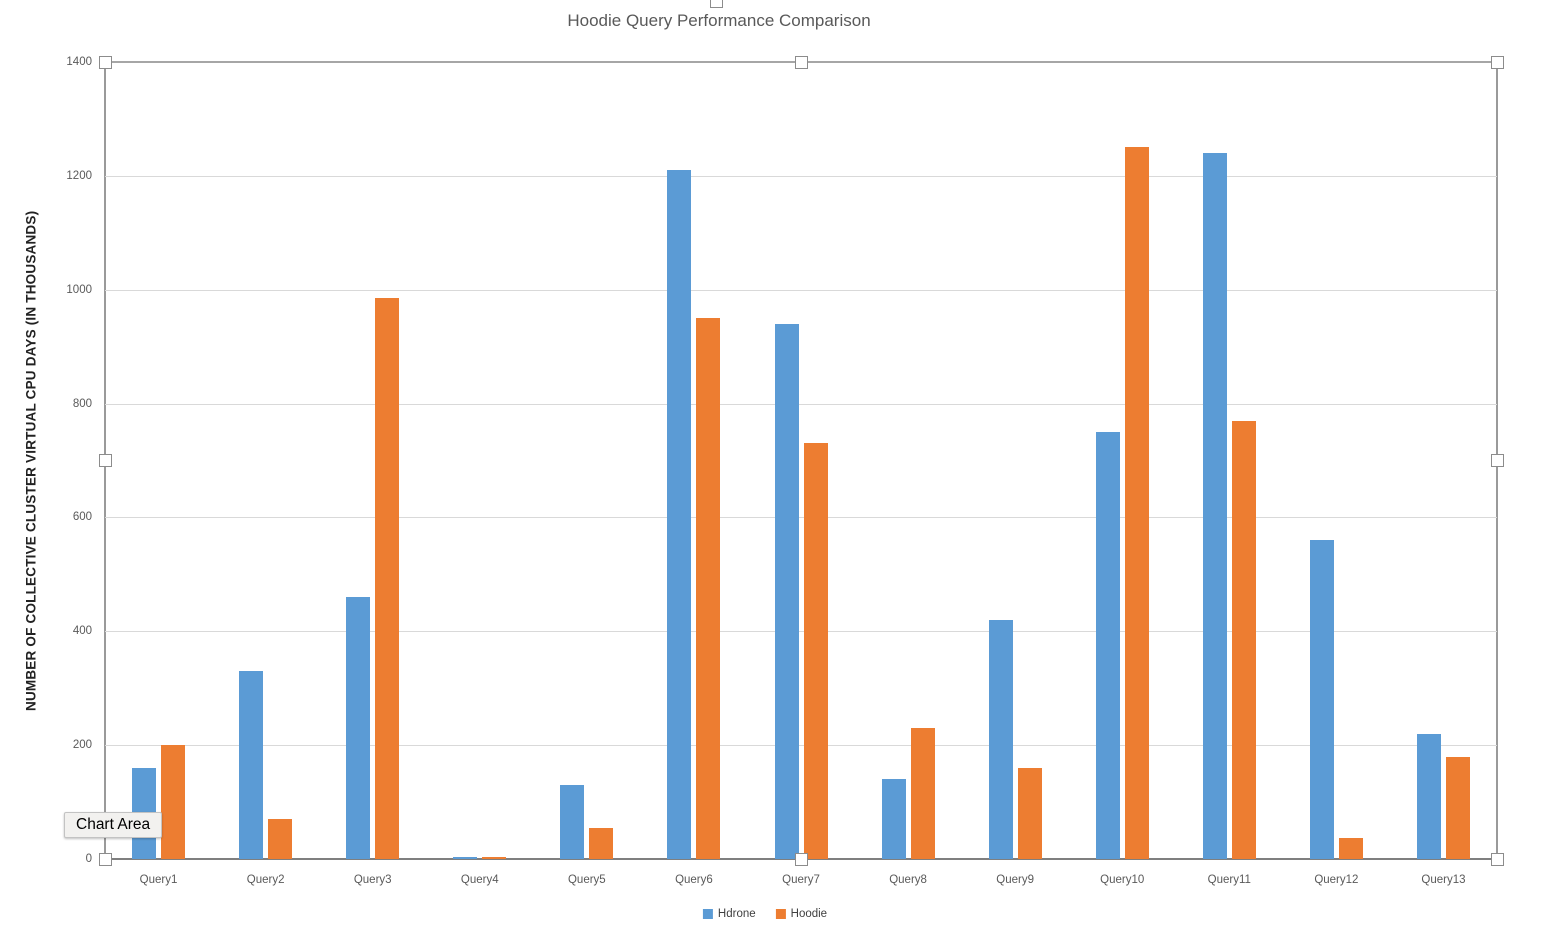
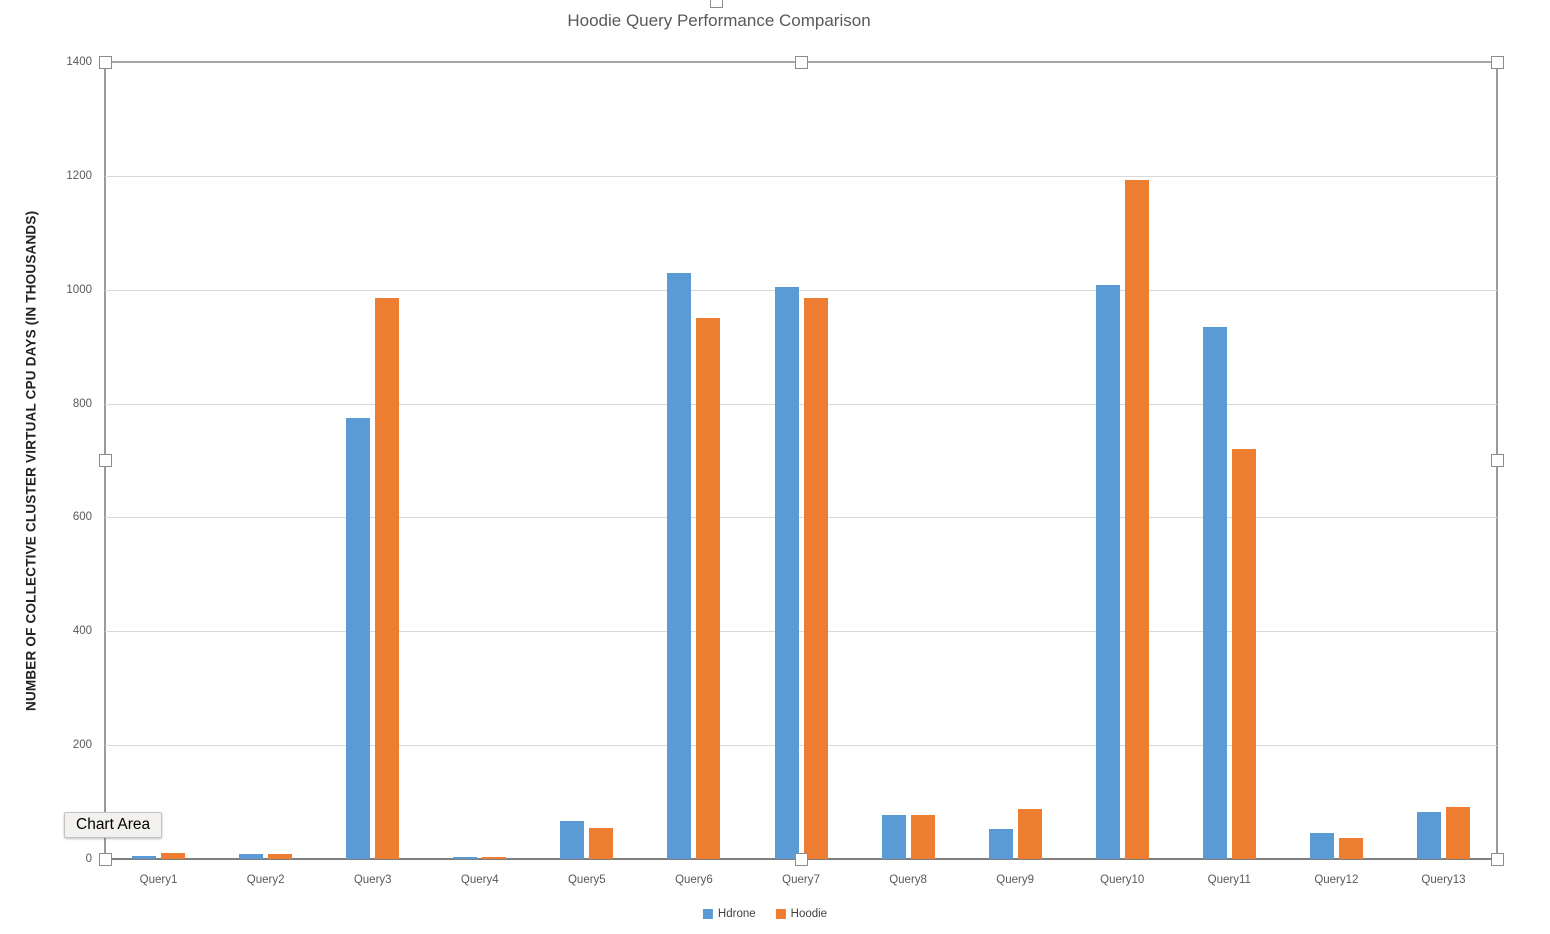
Hdrone/Query1: 160 -> 10
Hoodie/Query1: 200 -> 10
Hdrone/Query2: 330 -> 10
Hoodie/Query2: 70 -> 10
Hdrone/Query3: 460 -> 780
Hdrone/Query5: 130 -> 70
Hdrone/Query6: 1210 -> 1030
Hdrone/Query7: 940 -> 1000
Hoodie/Query7: 730 -> 980
Hdrone/Query8: 140 -> 80
Hoodie/Query8: 230 -> 80
Hdrone/Query9: 420 -> 50
Hoodie/Query9: 160 -> 90
Hdrone/Query10: 750 -> 1010
Hoodie/Query10: 1250 -> 1190
Hdrone/Query11: 1240 -> 940
Hoodie/Query11: 770 -> 720
Hdrone/Query12: 560 -> 40
Hdrone/Query13: 220 -> 80
Hoodie/Query13: 180 -> 90
